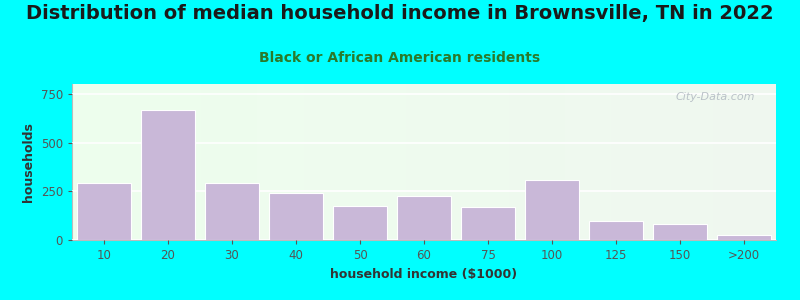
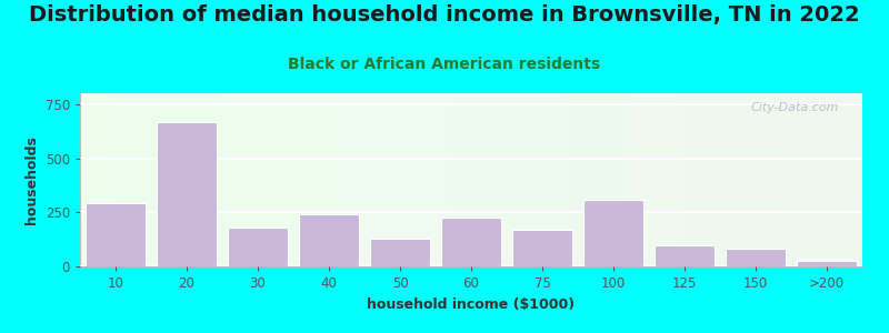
30: 290 -> 180
50: 180 -> 130
